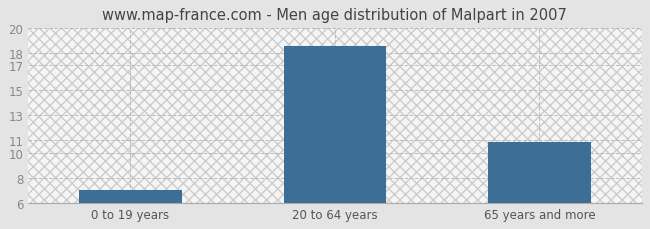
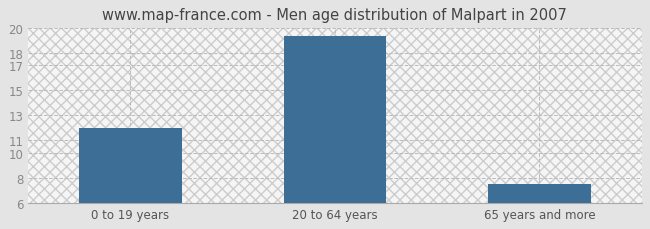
0 to 19 years: 7.0 -> 12.0
20 to 64 years: 18.5 -> 19.3
65 years and more: 10.9 -> 7.5
